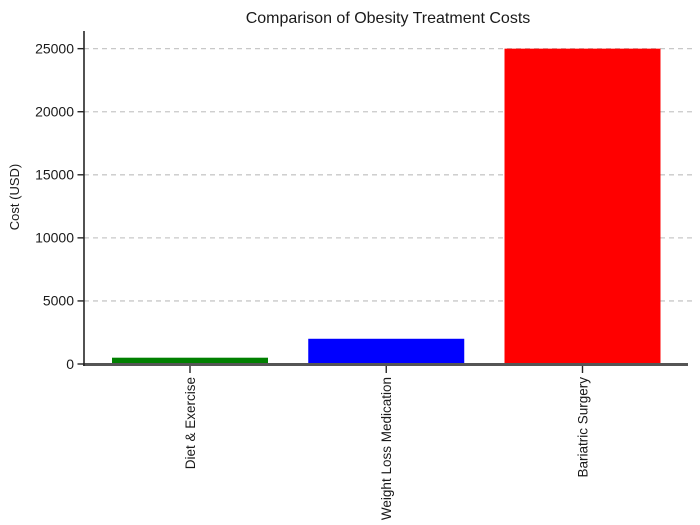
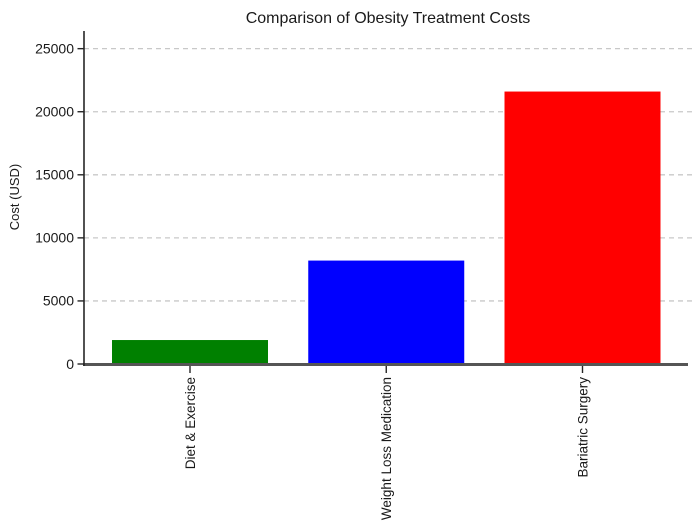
Diet & Exercise: 500 -> 1900
Weight Loss Medication: 2000 -> 8200
Bariatric Surgery: 25000 -> 21600
